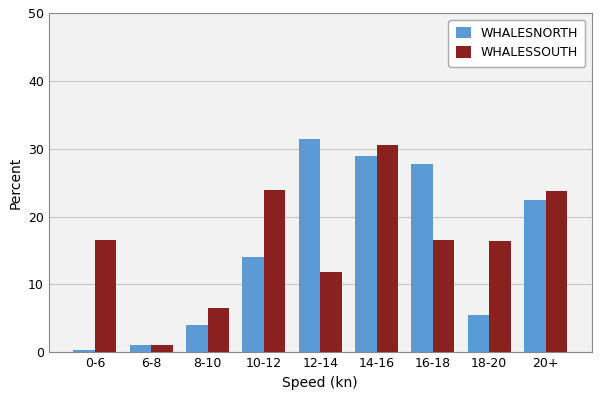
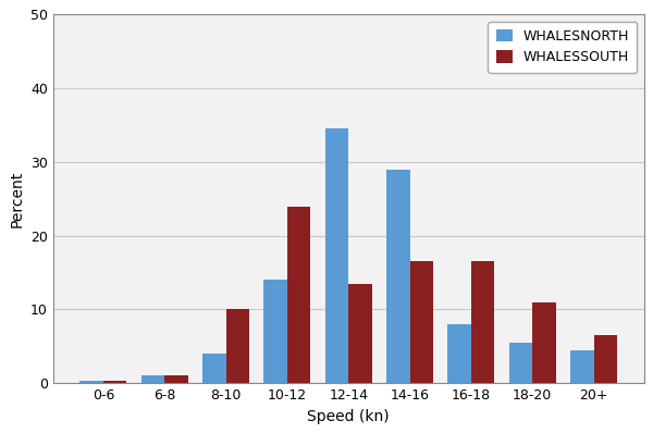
WHALESSOUTH/0-6: 16.6 -> 0.4
WHALESSOUTH/8-10: 6.6 -> 10.0
WHALESNORTH/12-14: 31.4 -> 34.5
WHALESSOUTH/12-14: 11.8 -> 13.5
WHALESSOUTH/14-16: 30.6 -> 16.5
WHALESNORTH/16-18: 27.8 -> 8.0
WHALESSOUTH/18-20: 16.4 -> 11.0
WHALESNORTH/20+: 22.4 -> 4.5
WHALESSOUTH/20+: 23.8 -> 6.5
